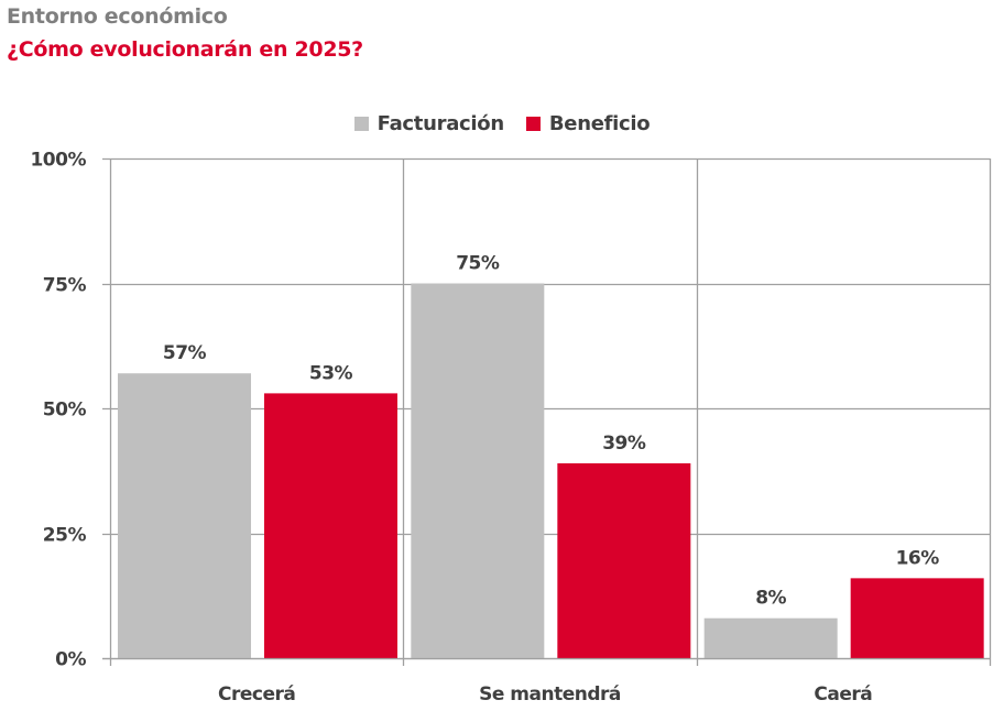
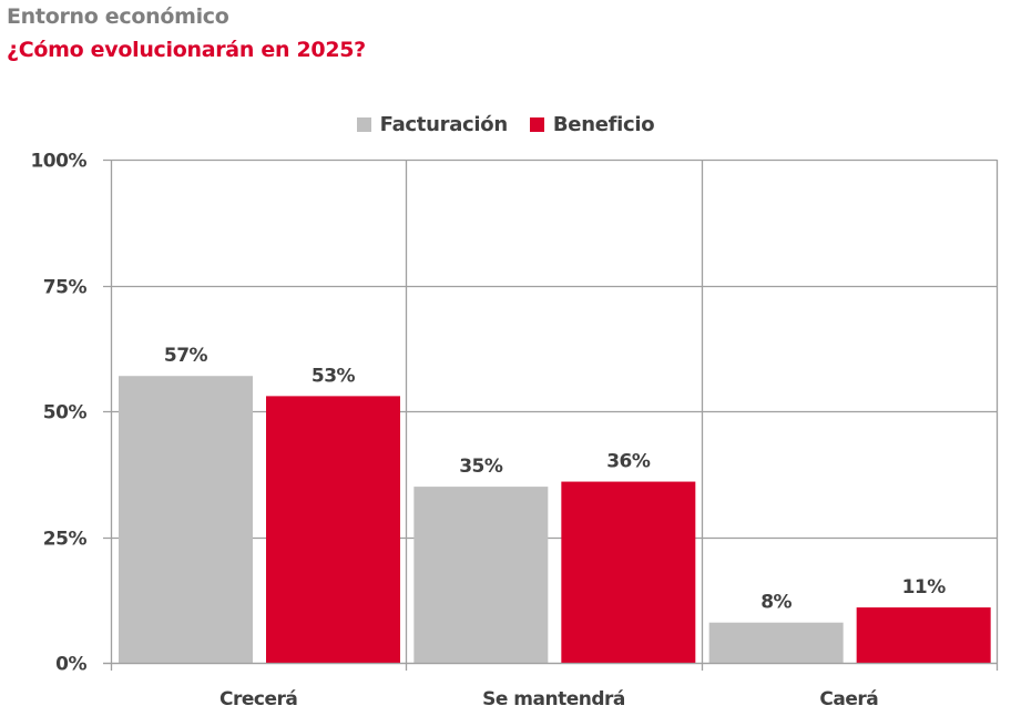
Facturación/Se mantendrá: 75% -> 35%
Beneficio/Se mantendrá: 39% -> 36%
Beneficio/Caerá: 16% -> 11%
